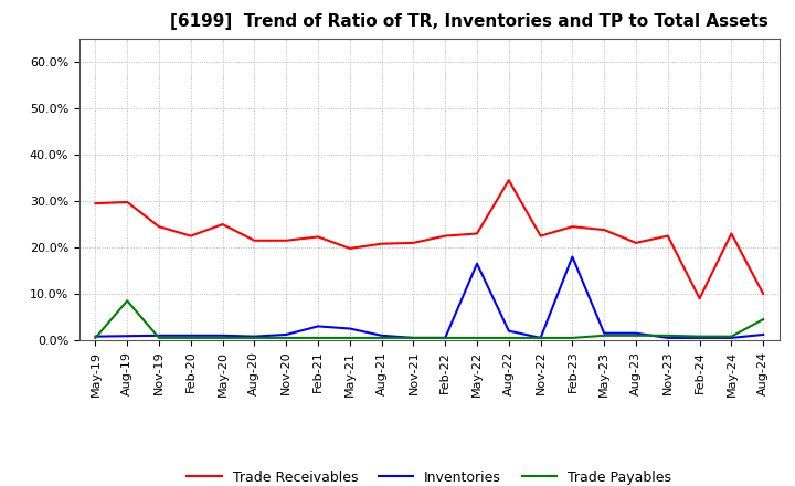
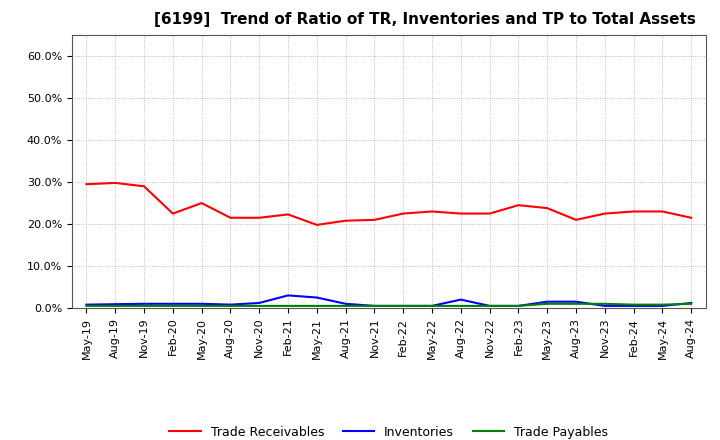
Trade Payables/Aug-19: 8.5% -> 0.5%
Trade Receivables/Nov-19: 24.5% -> 29.0%
Inventories/May-22: 16.5% -> 0.5%
Trade Receivables/Aug-22: 34.5% -> 22.5%
Inventories/Feb-23: 18.0% -> 0.5%
Trade Receivables/Feb-24: 9.0% -> 23.0%
Trade Receivables/Aug-24: 10.0% -> 21.5%
Trade Payables/Aug-24: 4.5% -> 1.0%
